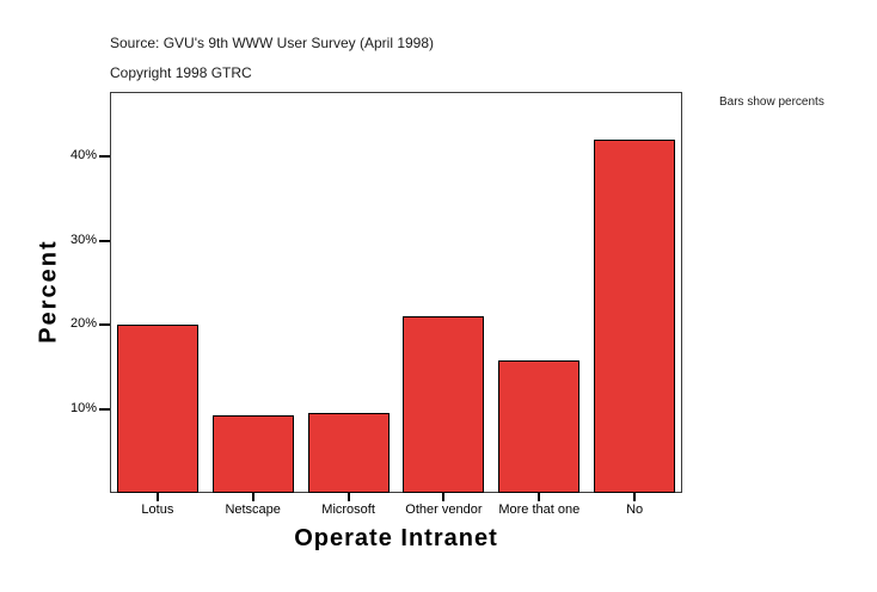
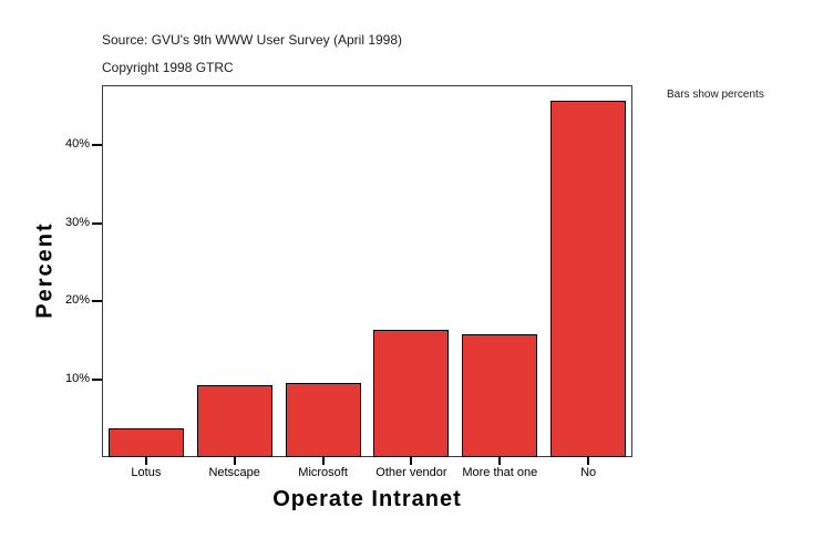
Lotus: 20% -> 4%
Other vendor: 21% -> 16%
No: 42% -> 46%
